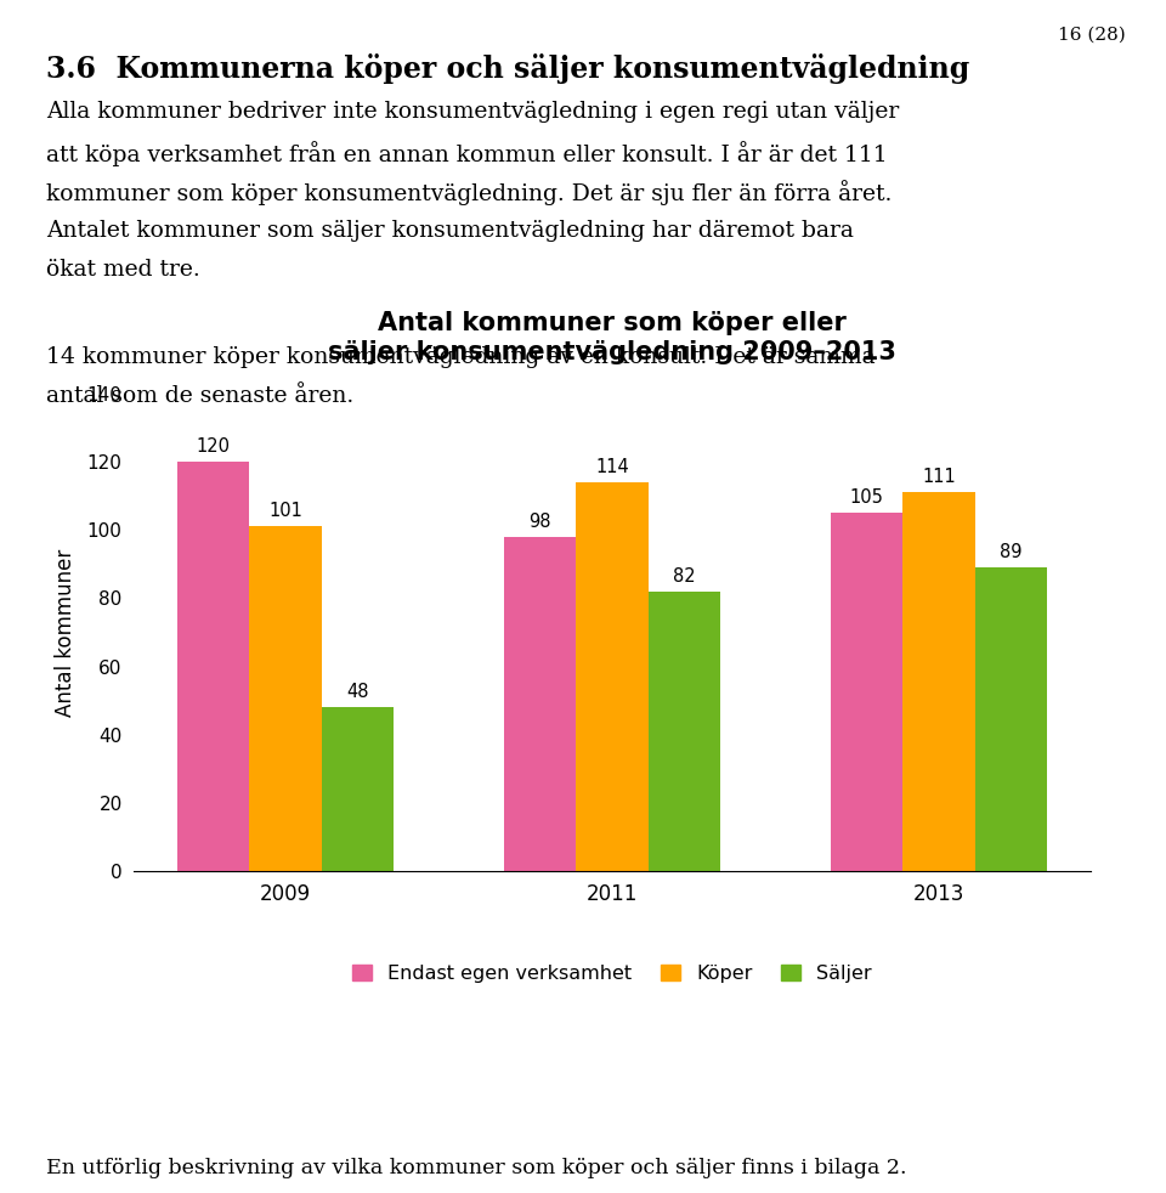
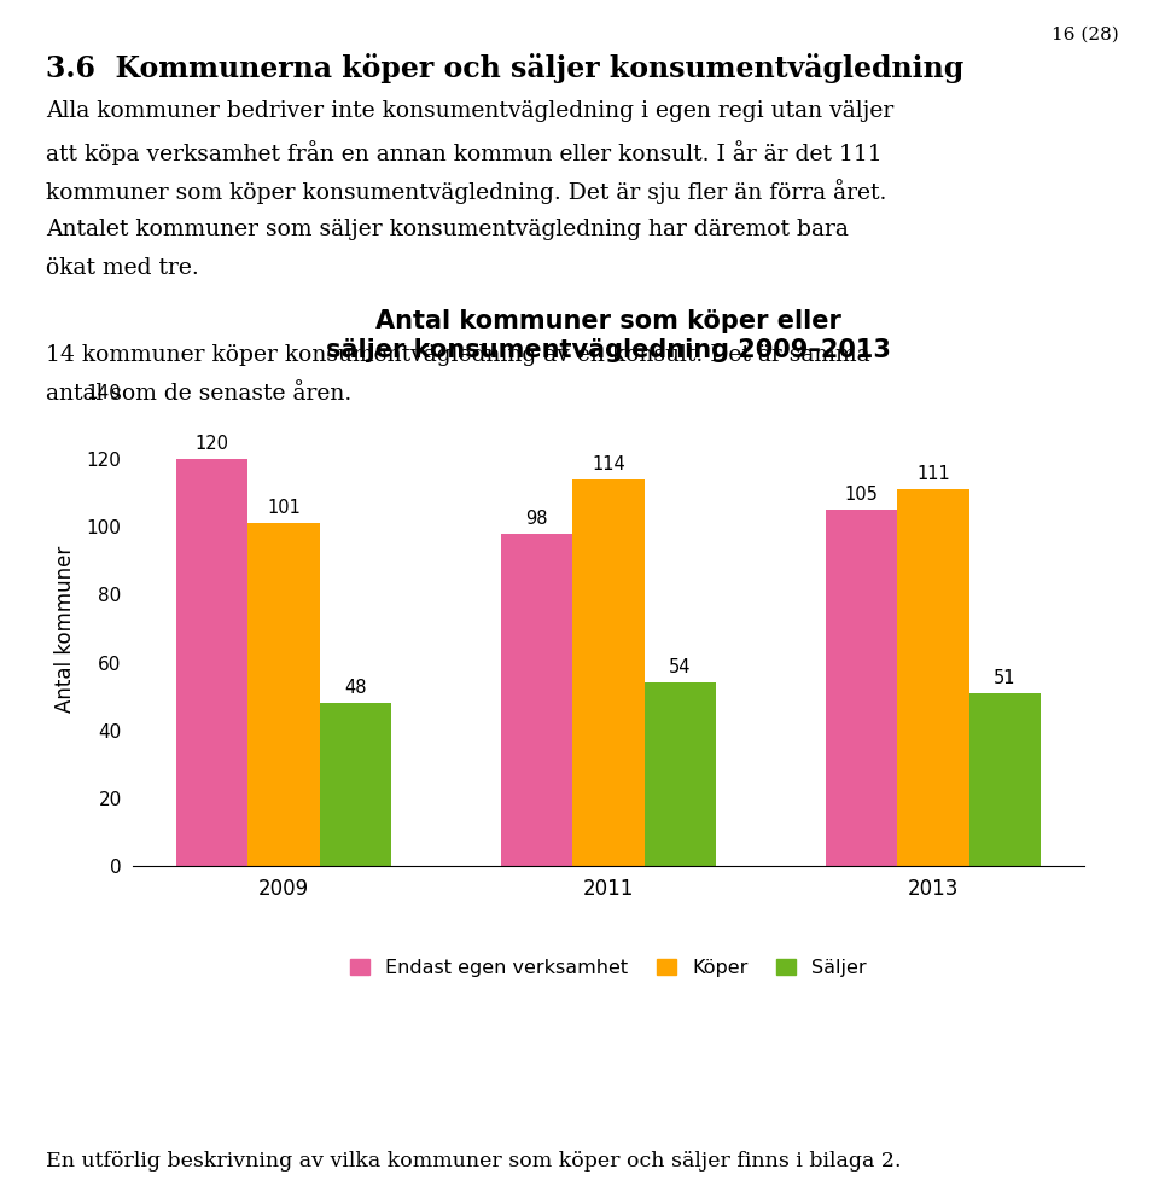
Säljer/2011: 82 -> 54
Säljer/2013: 89 -> 51
